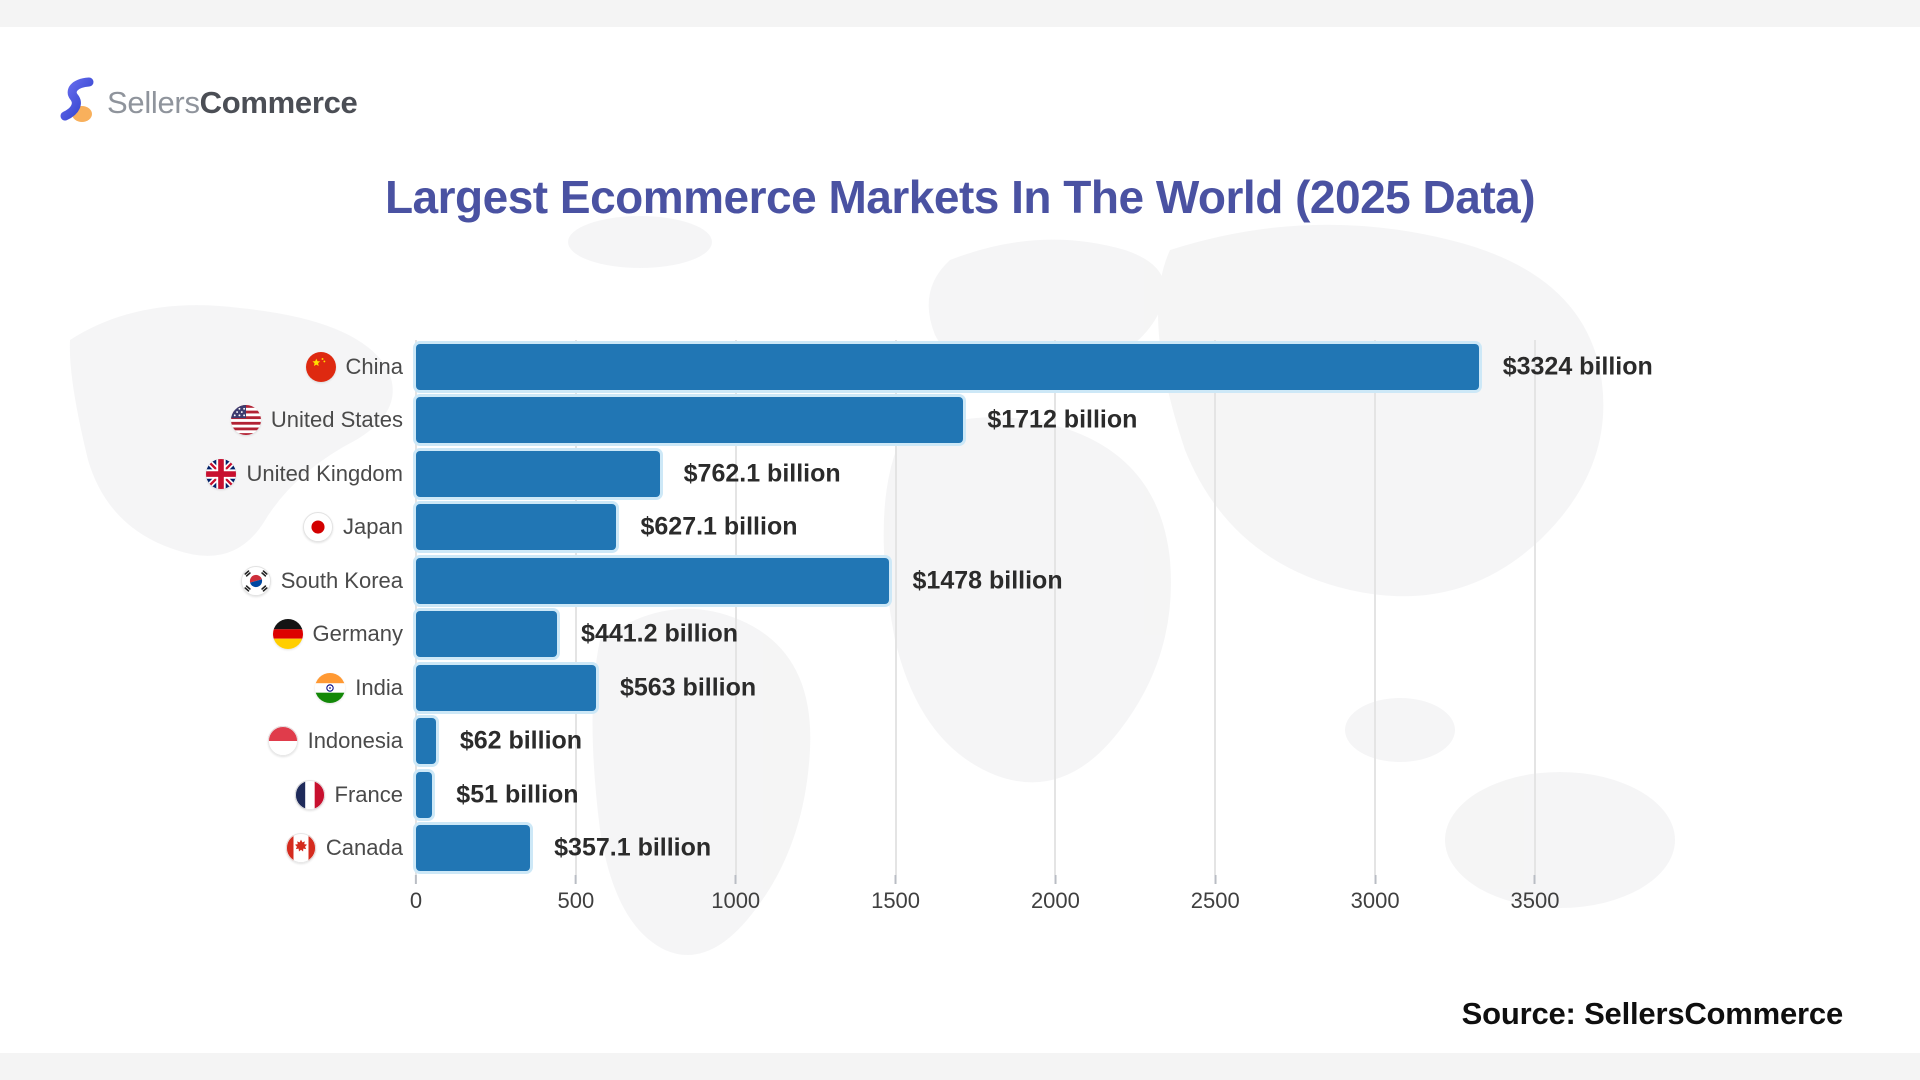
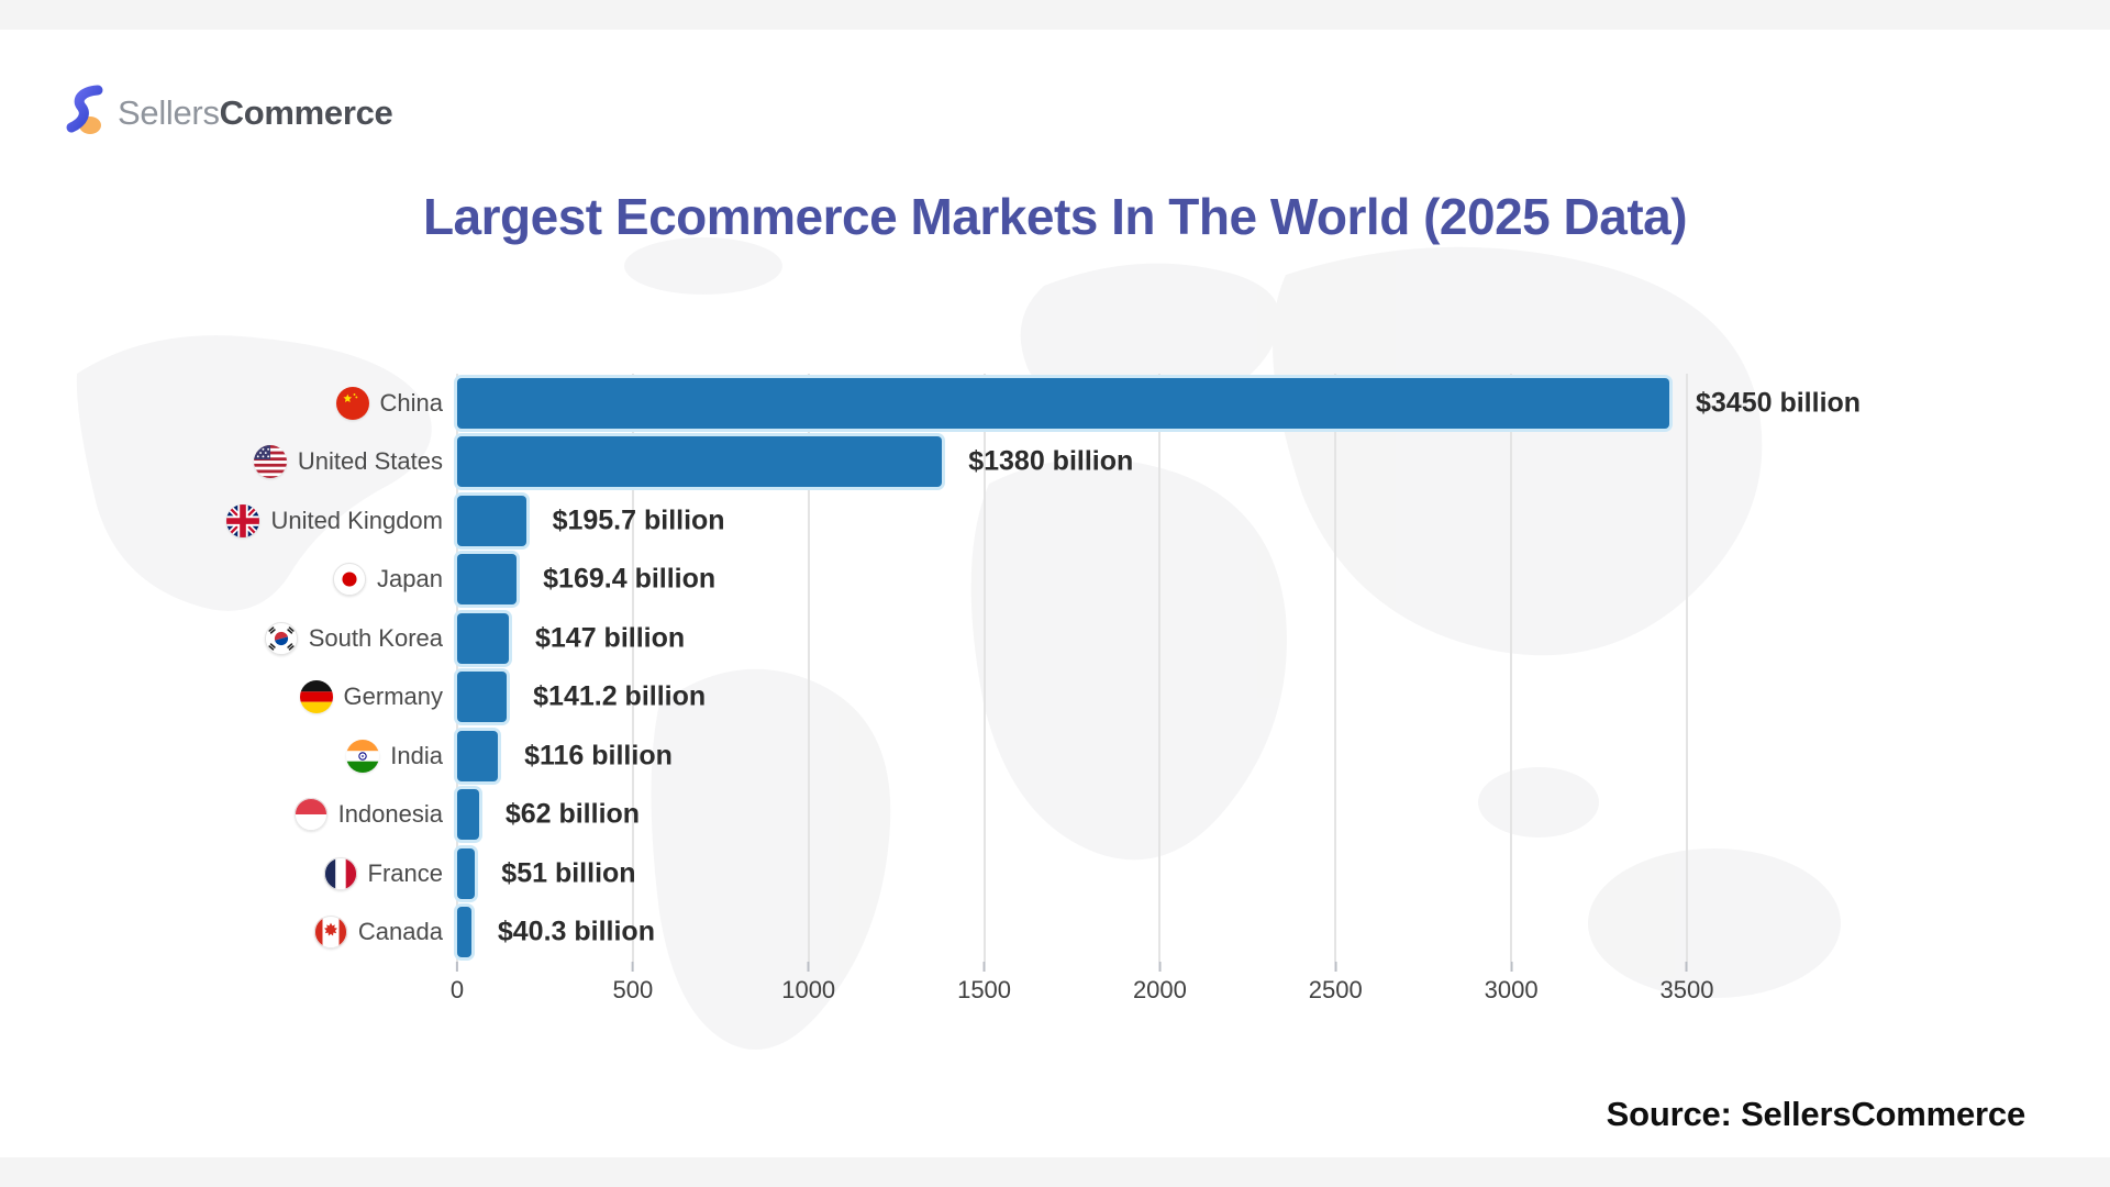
China: $3324 -> $3450
United States: $1712 -> $1380
United Kingdom: $762.1 -> $195.7
Japan: $627.1 -> $169.4
South Korea: $1478 -> $147
Germany: $441.2 -> $141.2
India: $563 -> $116
Canada: $357.1 -> $40.3
